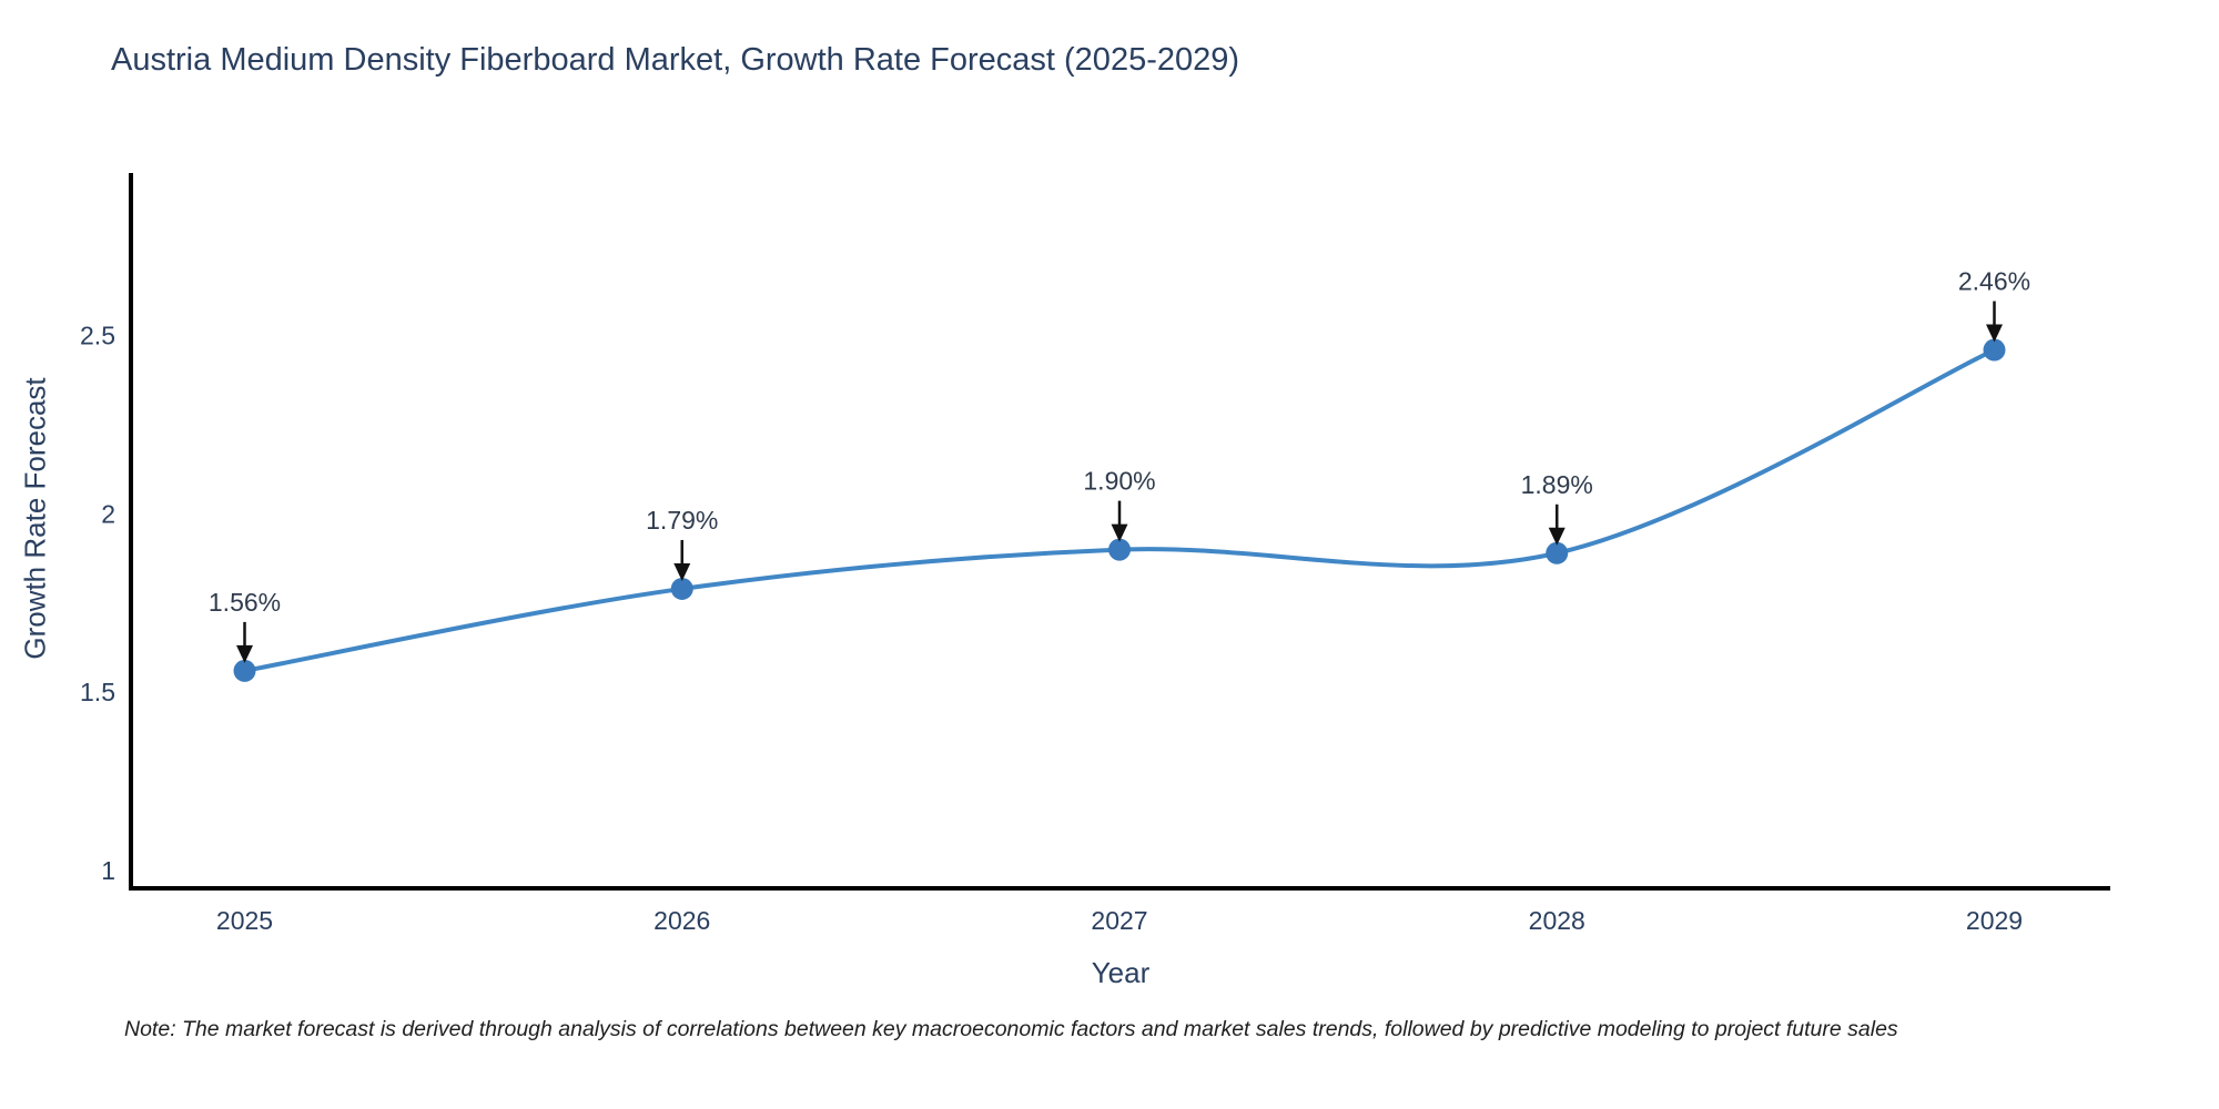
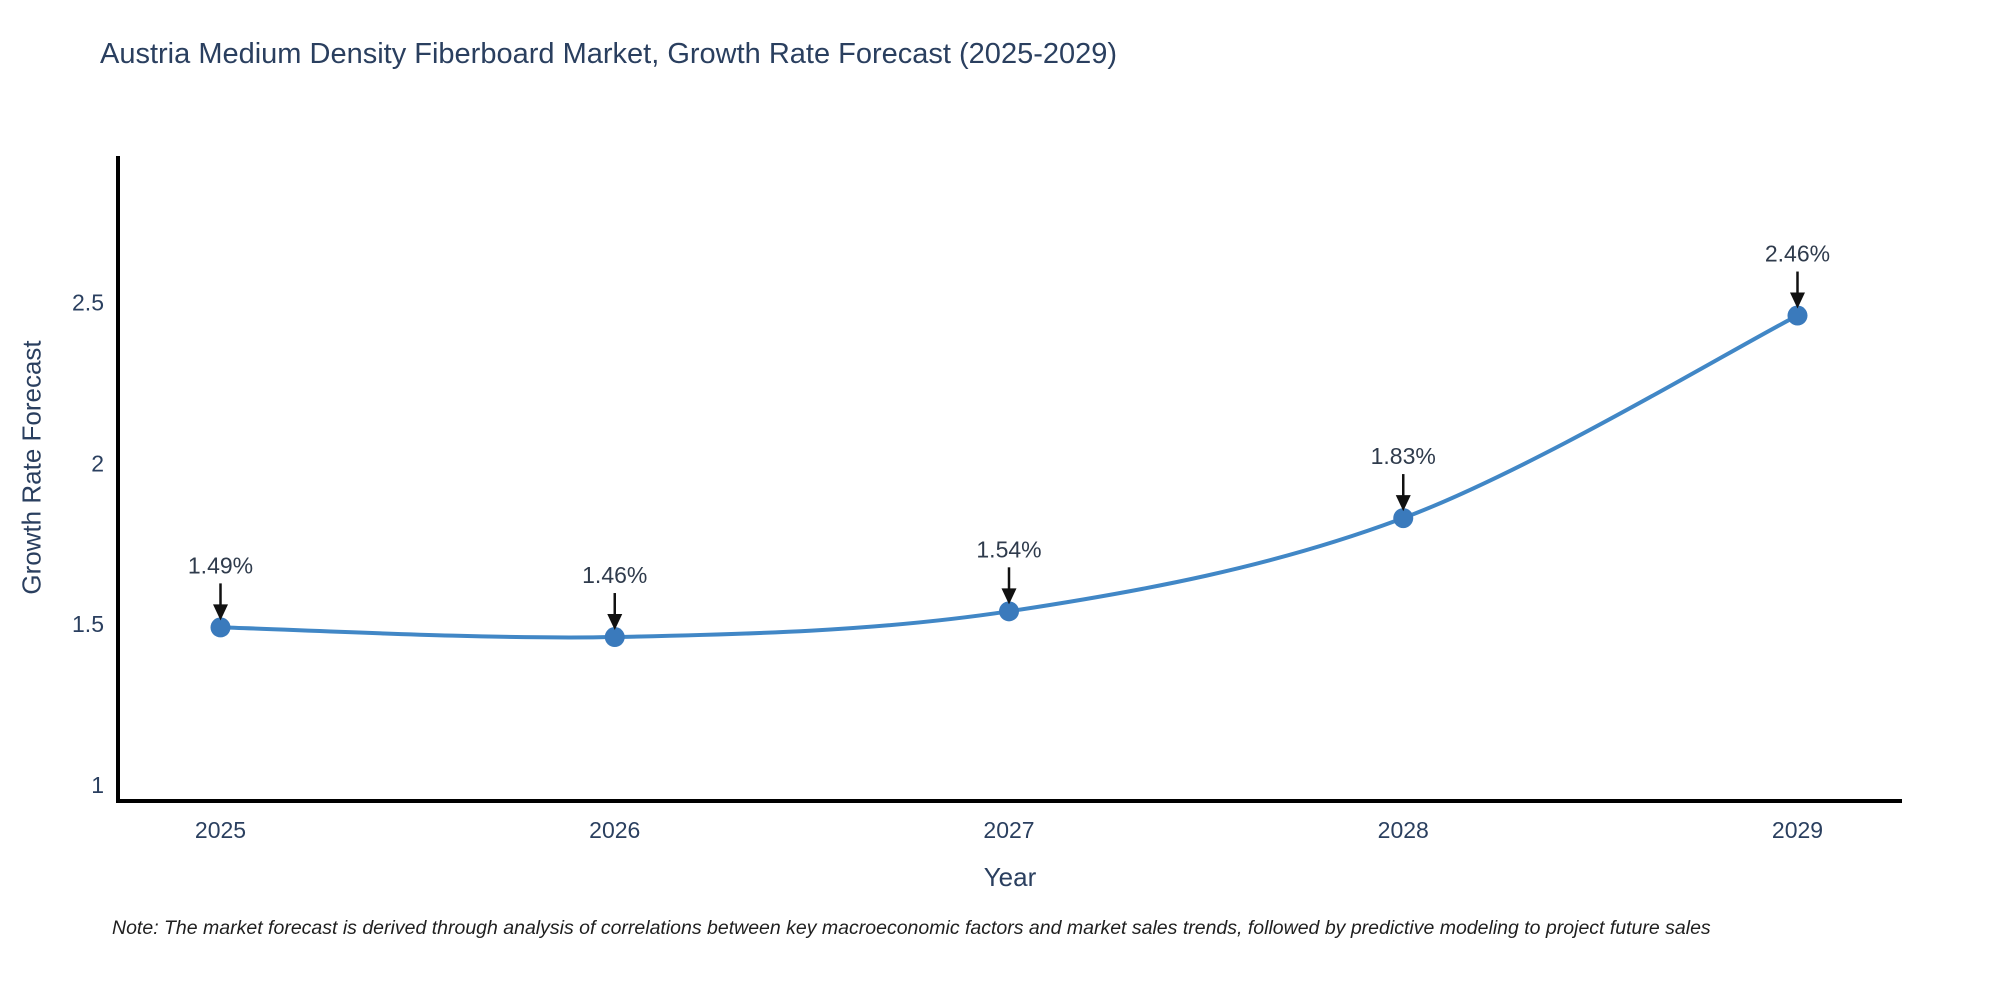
2025: 1.56% -> 1.49%
2026: 1.79% -> 1.46%
2027: 1.90% -> 1.54%
2028: 1.89% -> 1.83%
